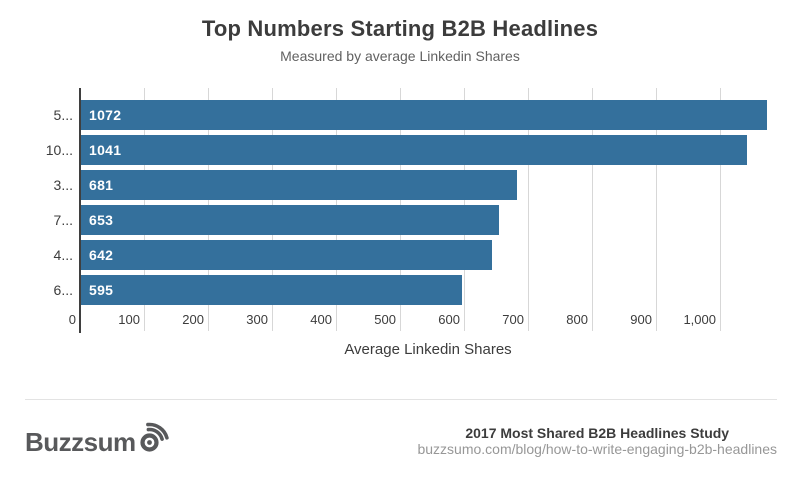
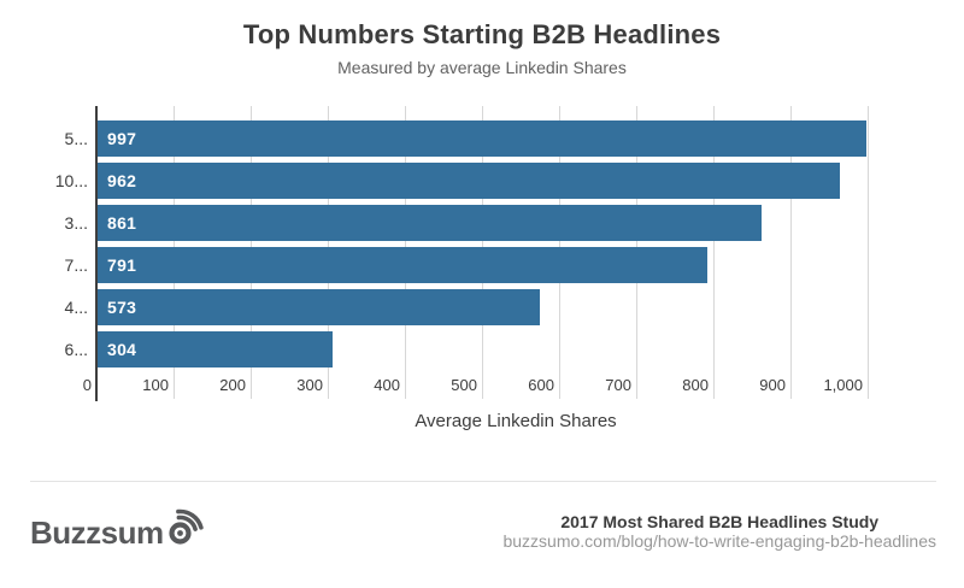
5...: 1072 -> 997
10...: 1041 -> 962
3...: 681 -> 861
7...: 653 -> 791
4...: 642 -> 573
6...: 595 -> 304
